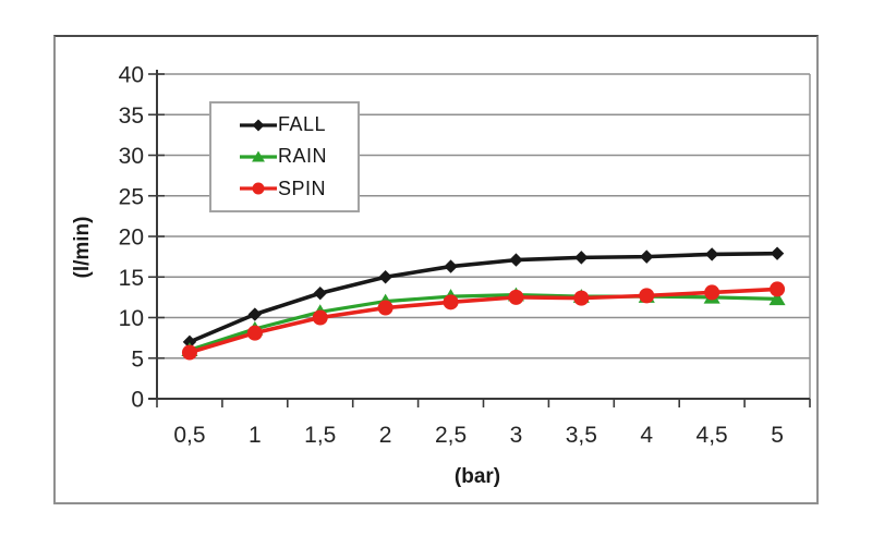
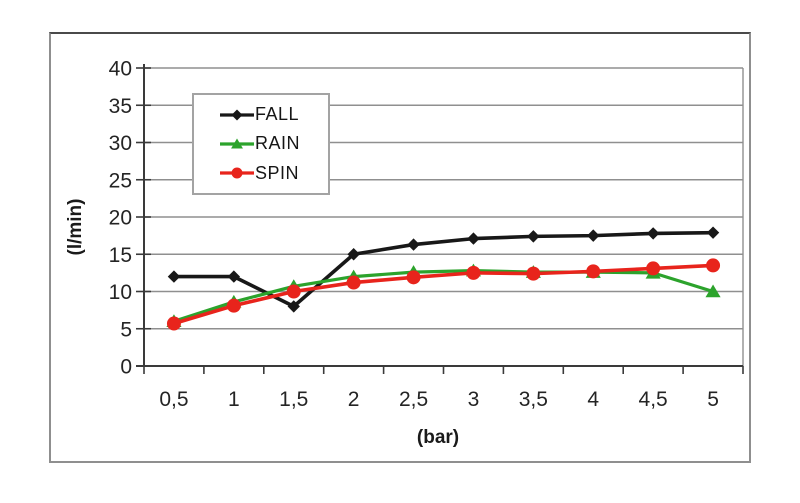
FALL/0,5: 7 -> 12
FALL/1: 10 -> 12
FALL/1,5: 13 -> 8
RAIN/5: 12 -> 10
